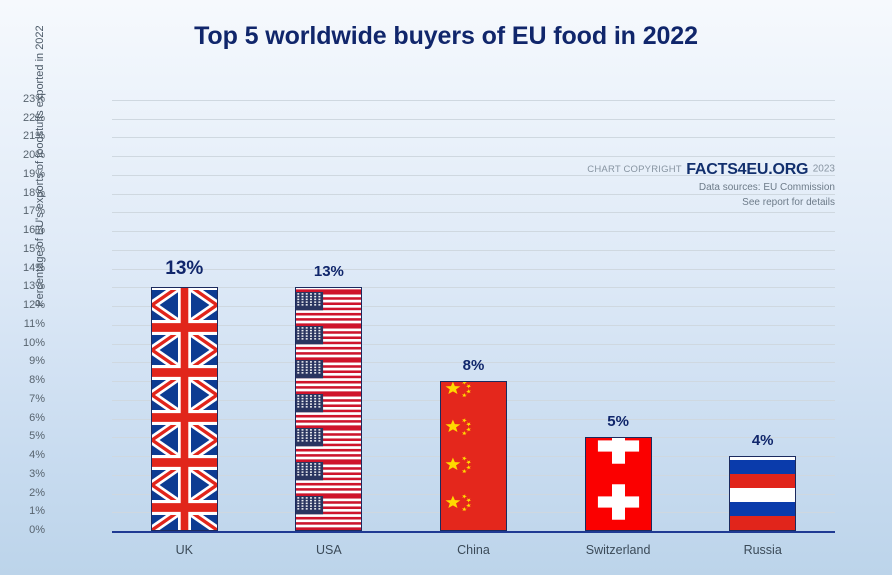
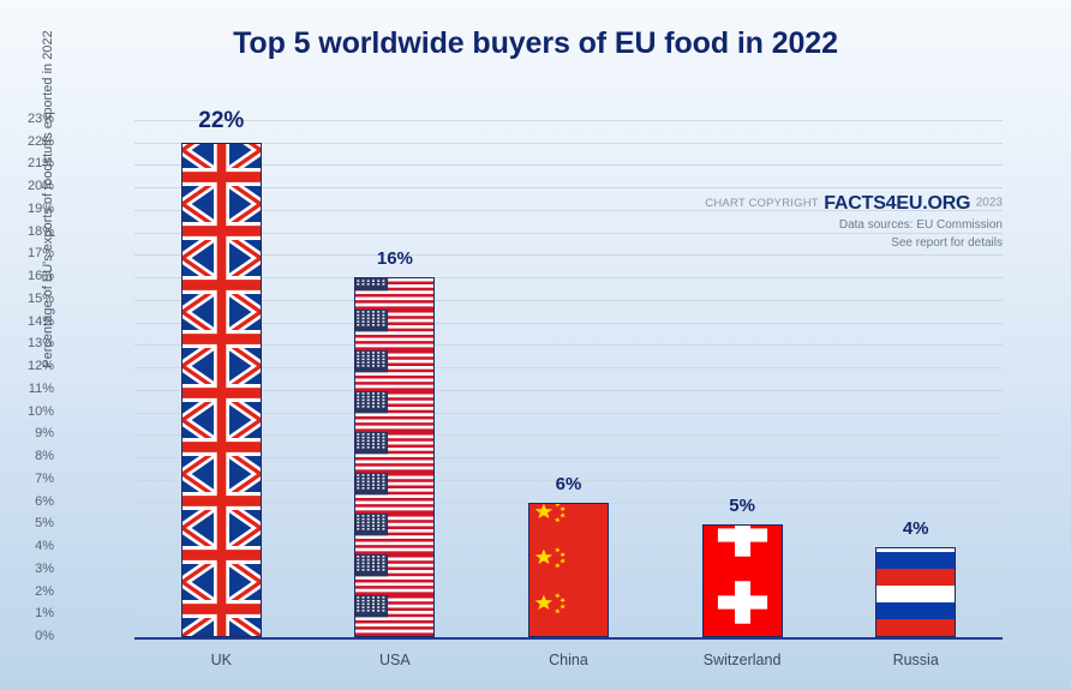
UK: 13% -> 22%
USA: 13% -> 16%
China: 8% -> 6%
